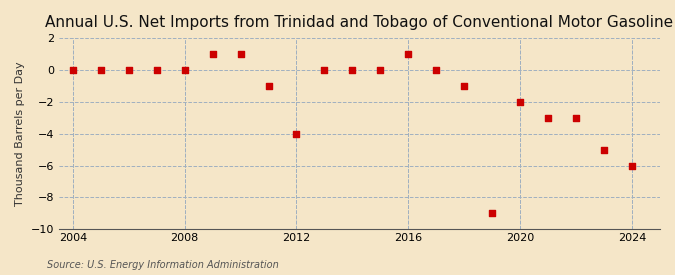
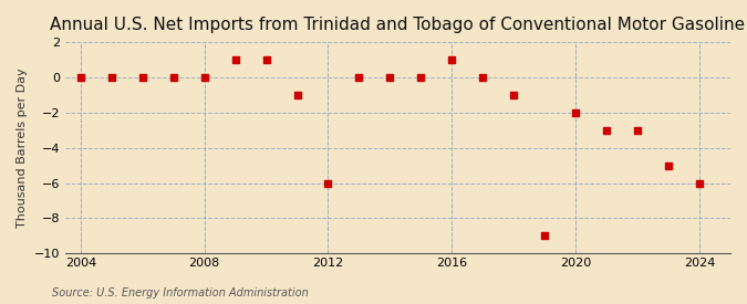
2012: -4 -> -6
